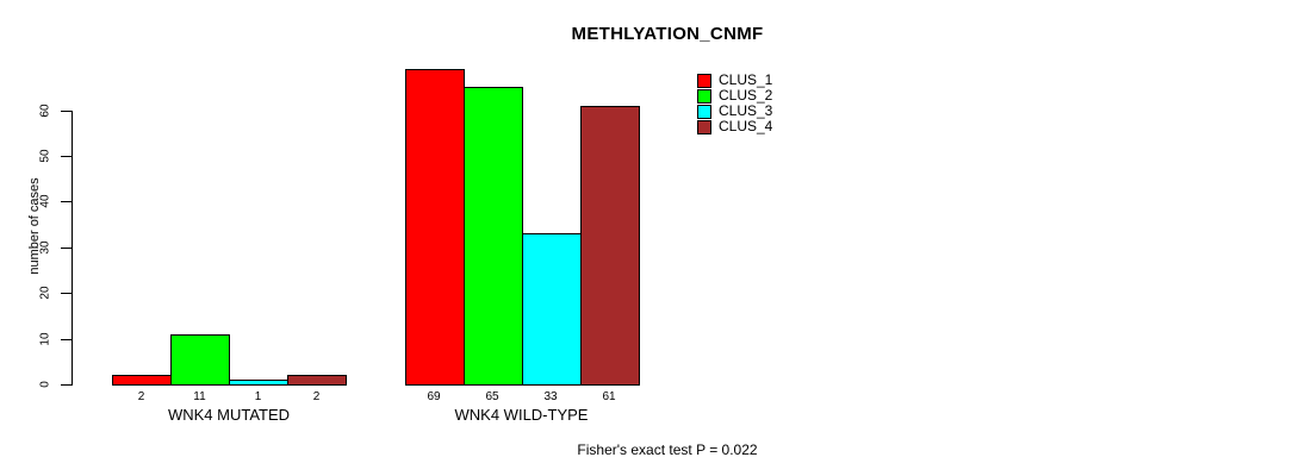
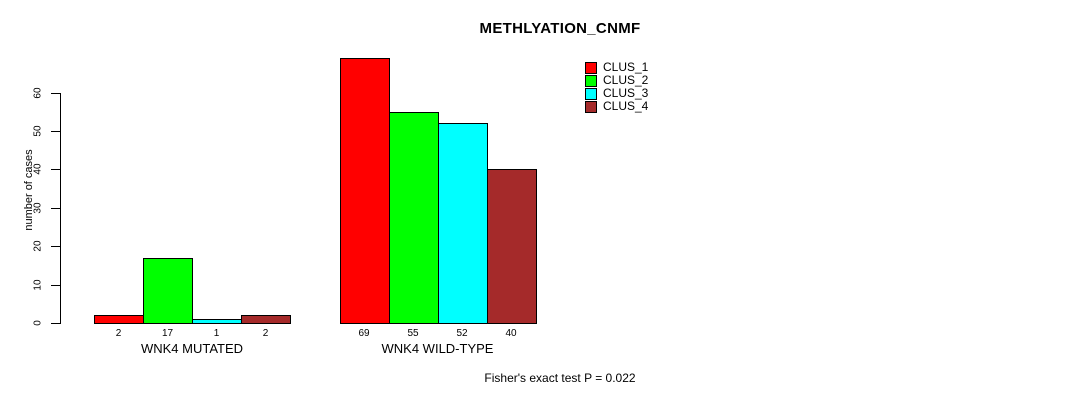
CLUS_2/WNK4 MUTATED: 11 -> 17
CLUS_2/WNK4 WILD-TYPE: 65 -> 55
CLUS_3/WNK4 WILD-TYPE: 33 -> 52
CLUS_4/WNK4 WILD-TYPE: 61 -> 40
